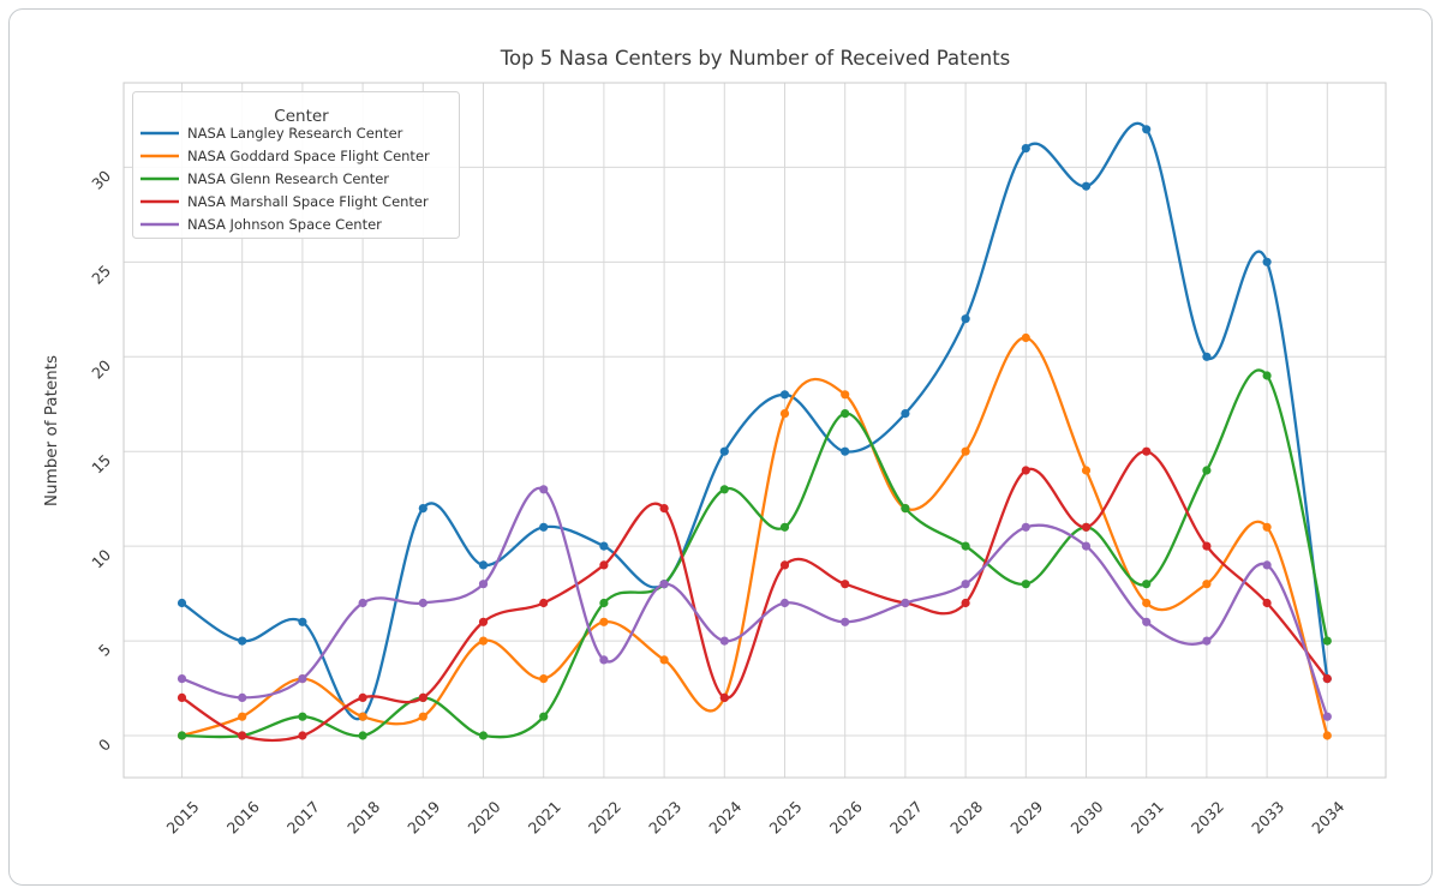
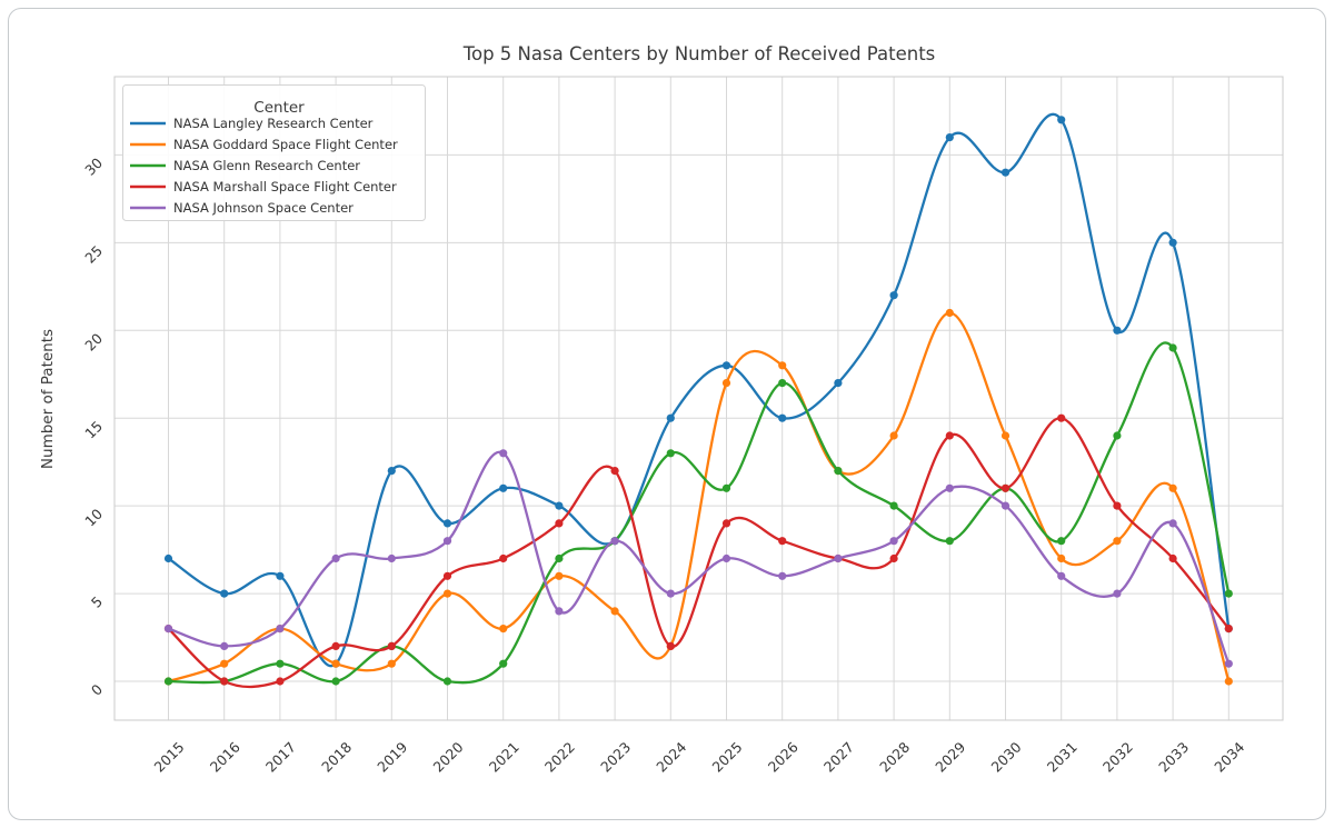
NASA Marshall Space Flight Center/2015: 2 -> 3
NASA Goddard Space Flight Center/2028: 15 -> 14
